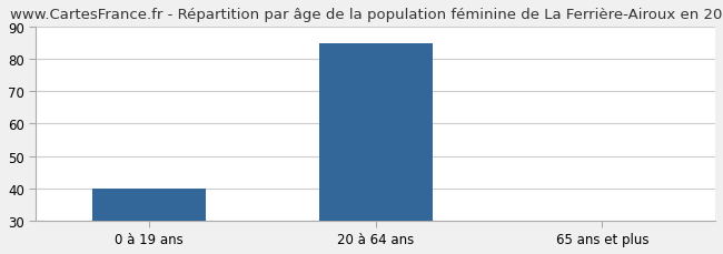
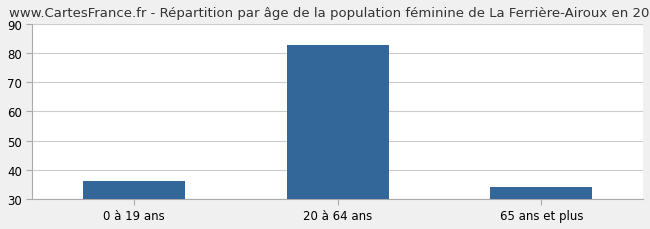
0 à 19 ans: 40 -> 36
20 à 64 ans: 85 -> 83
65 ans et plus: 30 -> 34
